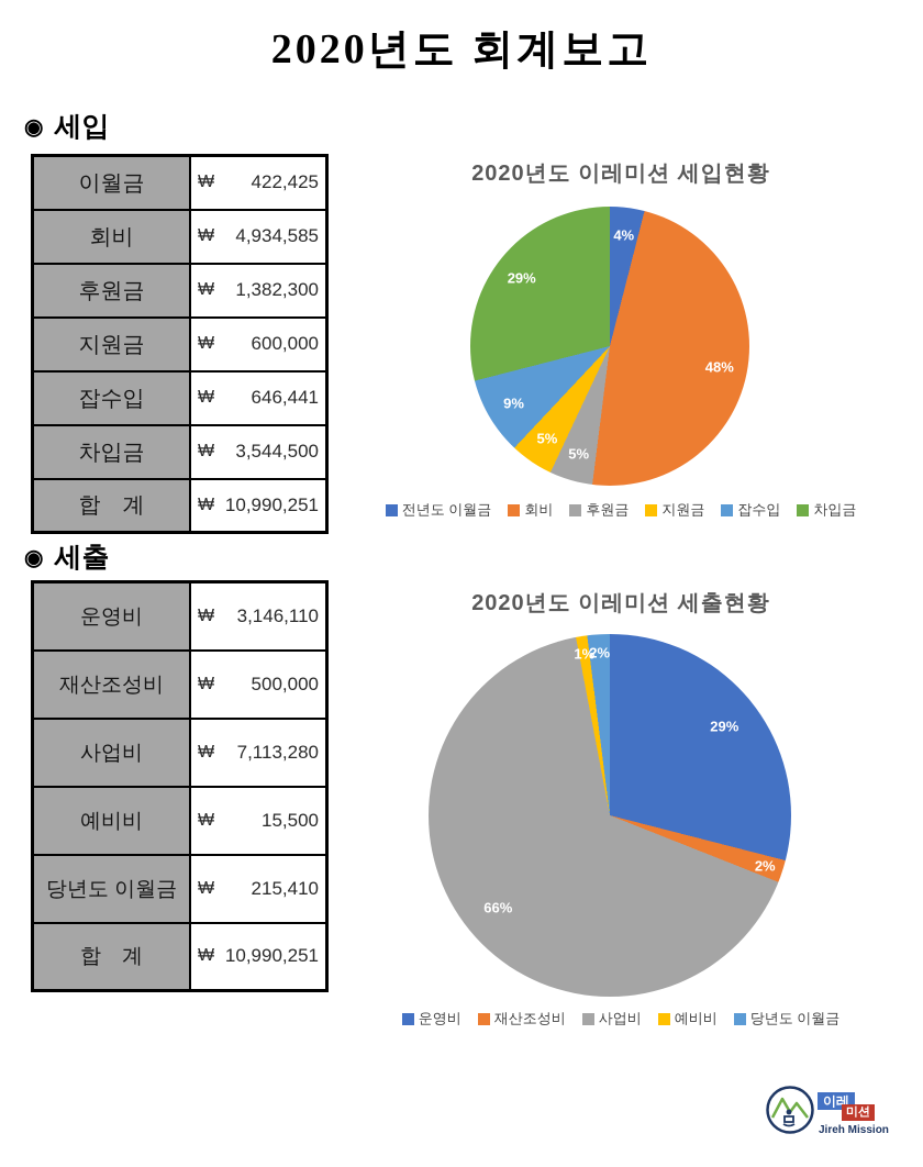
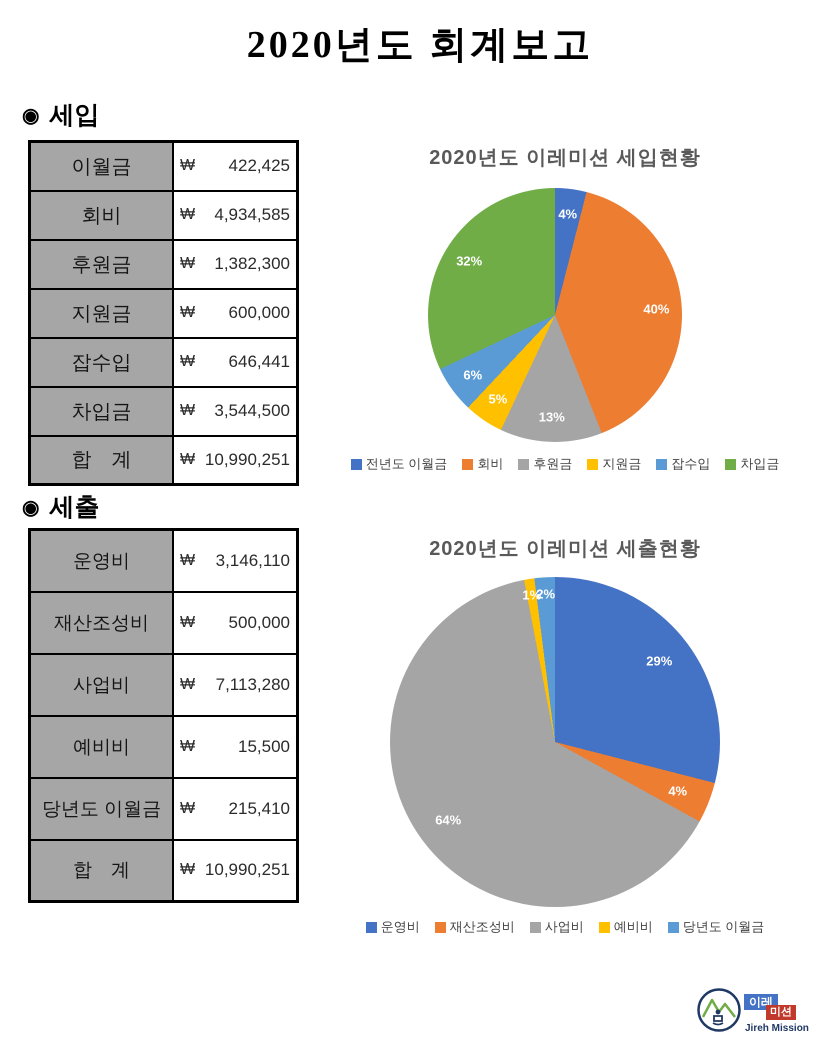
2020년도 이레미션 세입현황/회비: 48% -> 40%
2020년도 이레미션 세입현황/후원금: 5% -> 13%
2020년도 이레미션 세입현황/잡수입: 9% -> 6%
2020년도 이레미션 세입현황/차입금: 29% -> 32%
2020년도 이레미션 세출현황/재산조성비: 2% -> 4%
2020년도 이레미션 세출현황/사업비: 66% -> 64%
